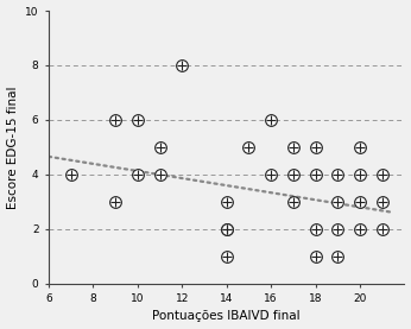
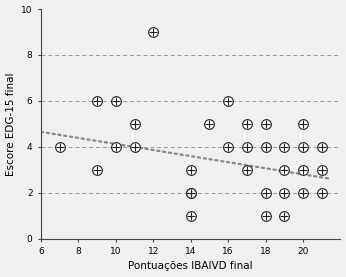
12: 8 -> 9
